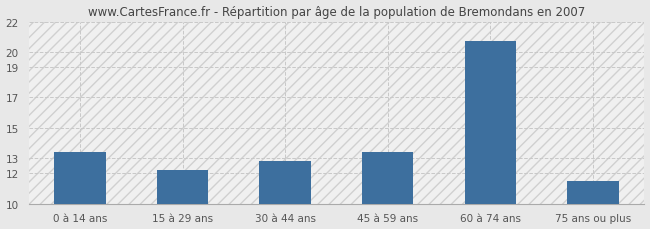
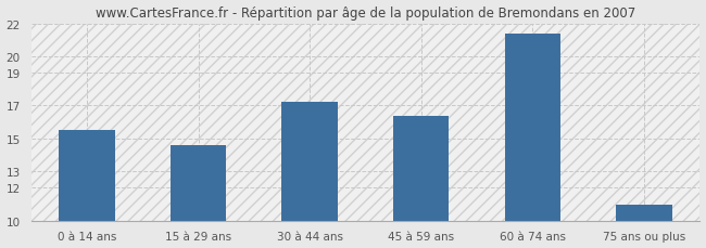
0 à 14 ans: 13.4 -> 15.5
15 à 29 ans: 12.2 -> 14.6
30 à 44 ans: 12.8 -> 17.2
45 à 59 ans: 13.4 -> 16.4
60 à 74 ans: 20.7 -> 21.4
75 ans ou plus: 11.5 -> 11.0
